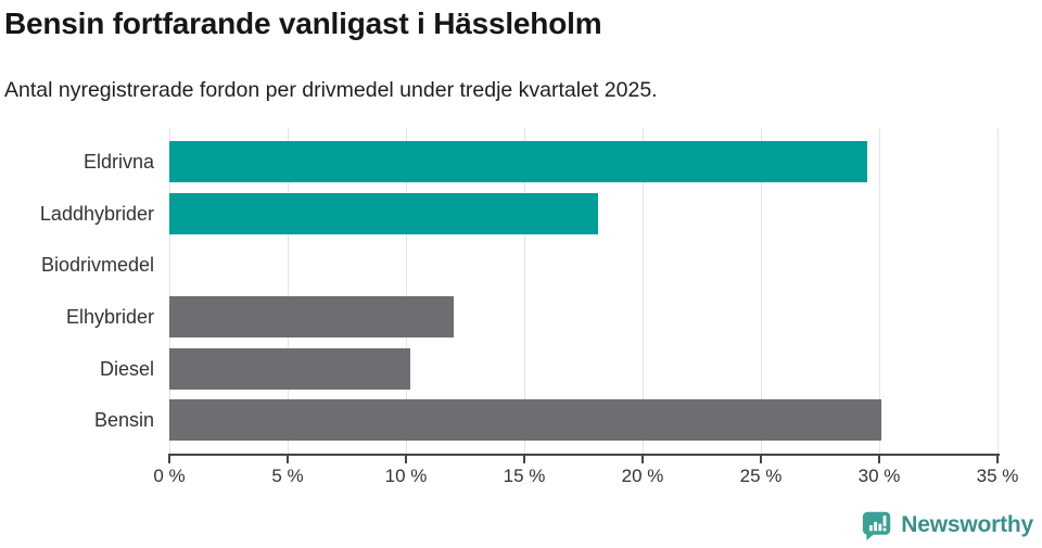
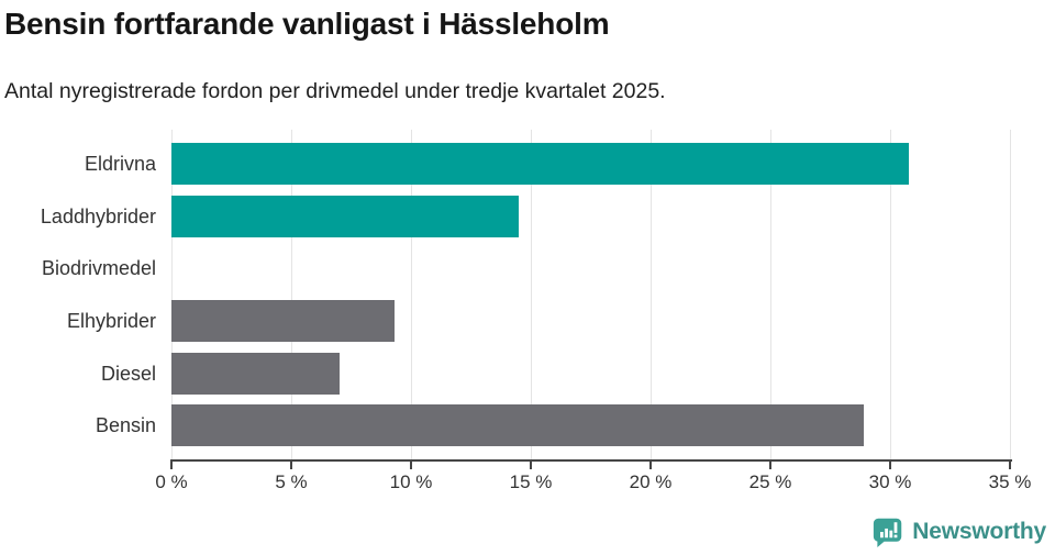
Eldrivna: 29.5% -> 30.8%
Laddhybrider: 18.1% -> 14.5%
Elhybrider: 12.0% -> 9.3%
Diesel: 10.2% -> 7.0%
Bensin: 30.1% -> 28.9%
